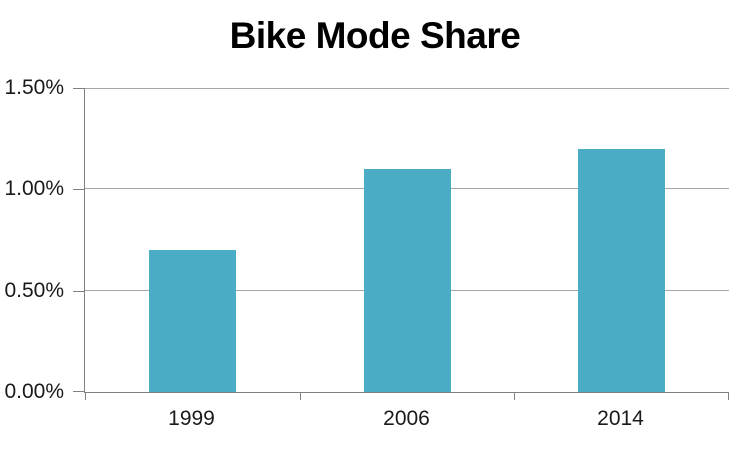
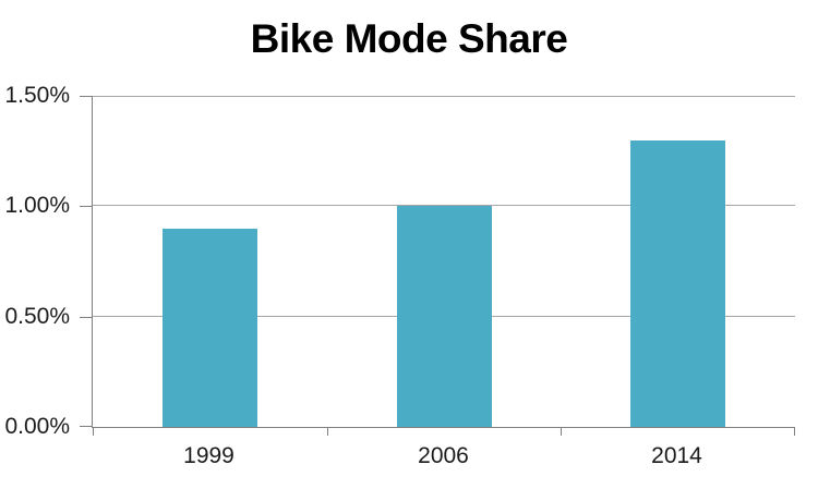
1999: 0.7% -> 0.9%
2006: 1.1% -> 1.0%
2014: 1.2% -> 1.3%
